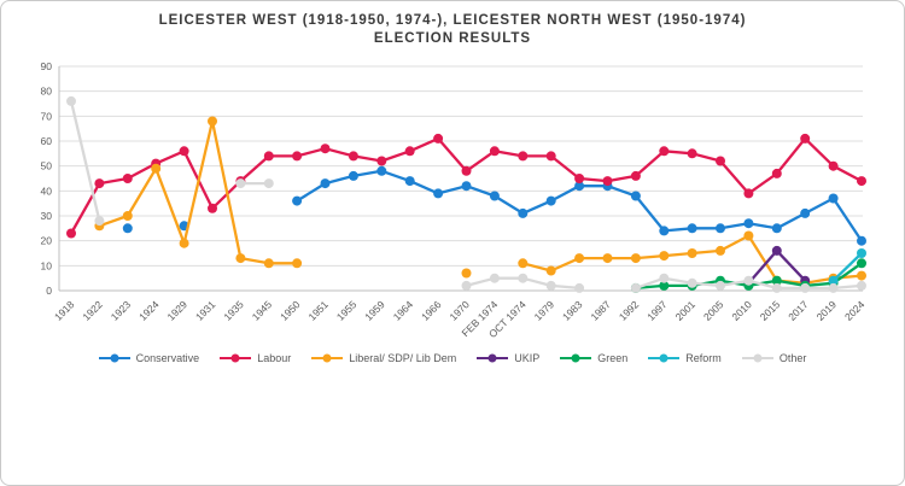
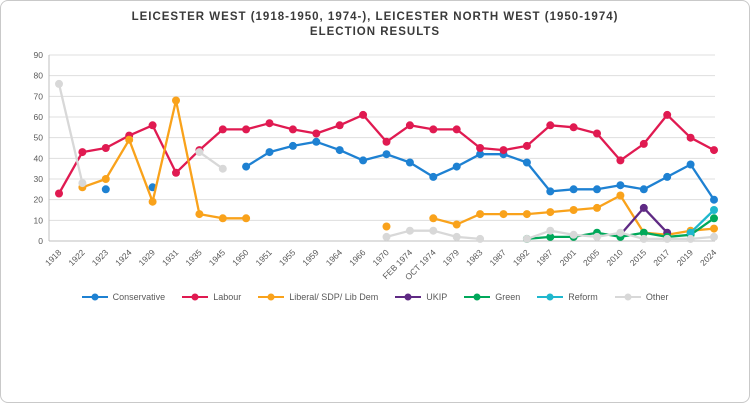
Other/1945: 43 -> 35
